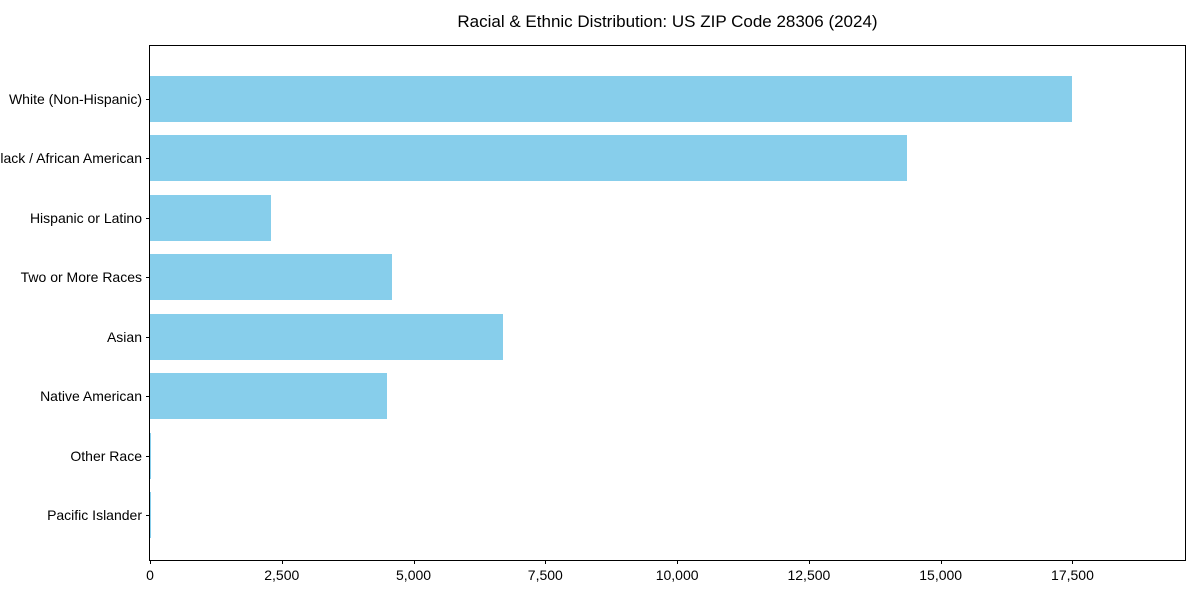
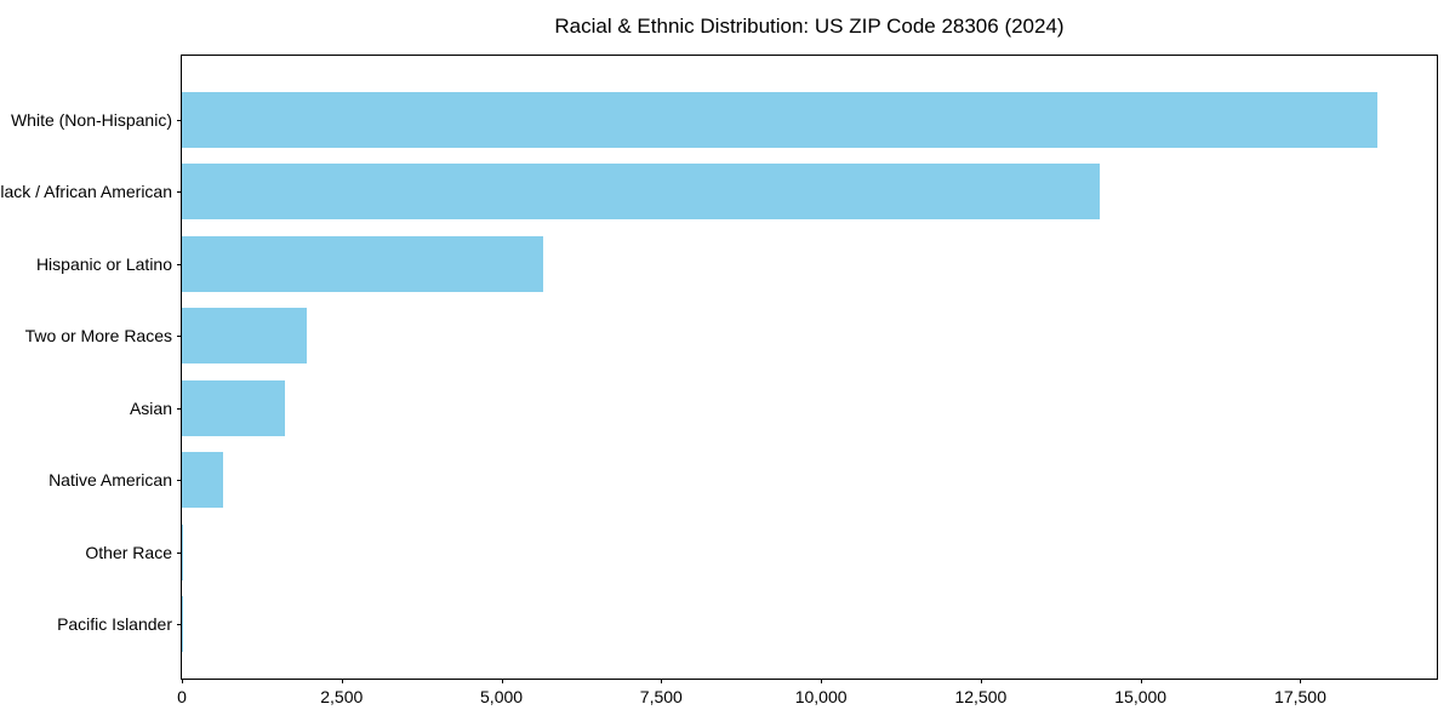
White (Non-Hispanic): 17500 -> 18700
Hispanic or Latino: 2300 -> 5600
Two or More Races: 4600 -> 2000
Asian: 6700 -> 1600
Native American: 4500 -> 600
